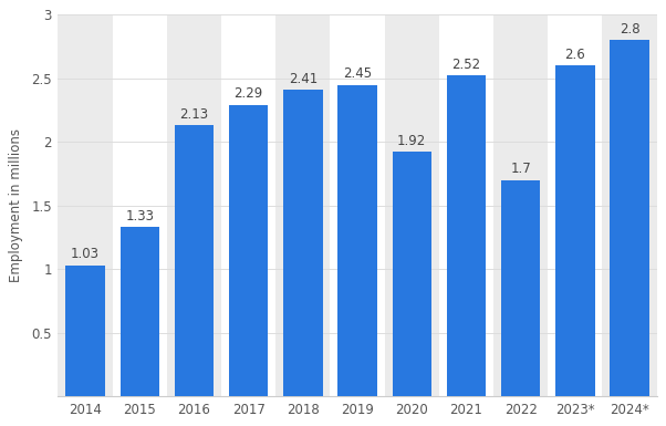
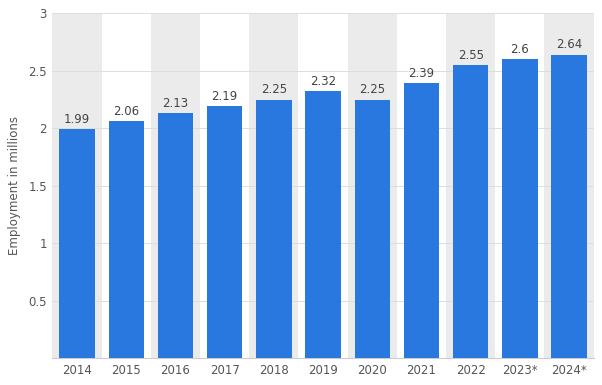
2014: 1.03 -> 1.99
2015: 1.33 -> 2.06
2017: 2.29 -> 2.19
2018: 2.41 -> 2.25
2019: 2.45 -> 2.32
2020: 1.92 -> 2.25
2021: 2.52 -> 2.39
2022: 1.7 -> 2.55
2024*: 2.8 -> 2.64
